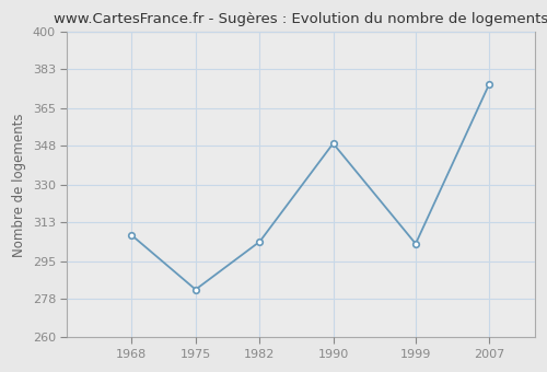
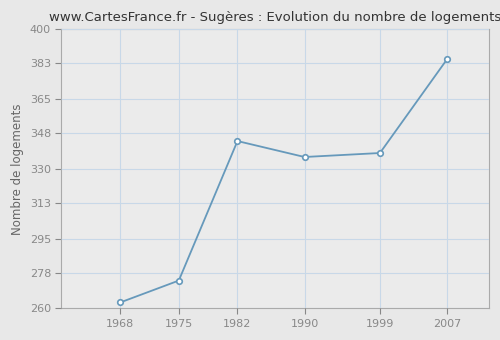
1968: 307 -> 263
1975: 282 -> 274
1982: 304 -> 344
1990: 349 -> 336
1999: 303 -> 338
2007: 376 -> 385
